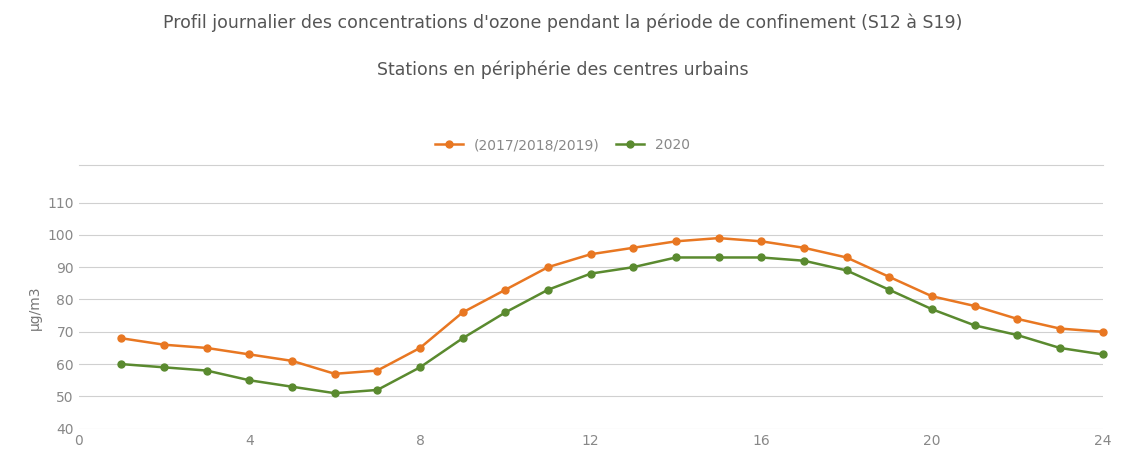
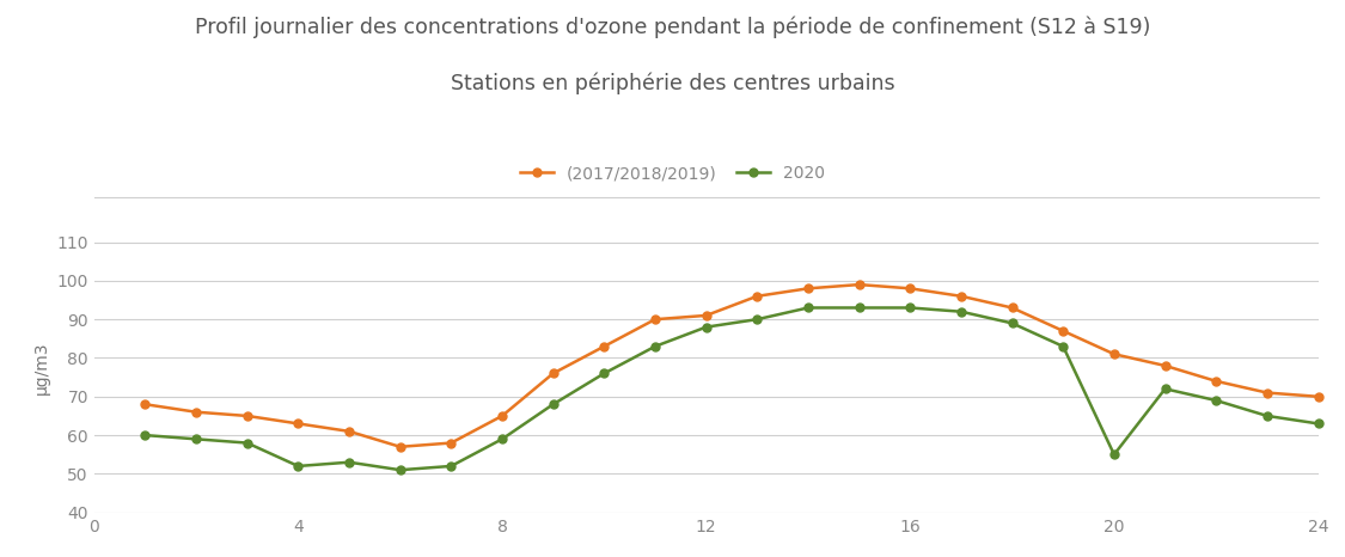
2020/4: 55 -> 52
(2017/2018/2019)/12: 94 -> 91
2020/20: 77 -> 55
